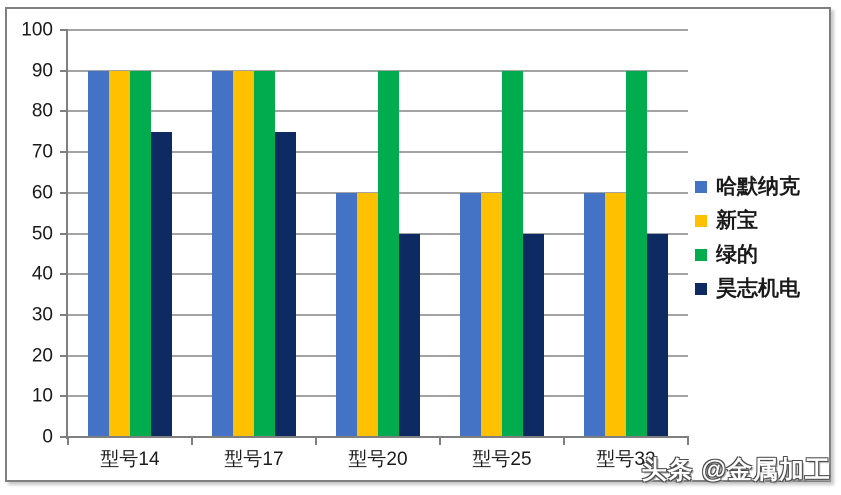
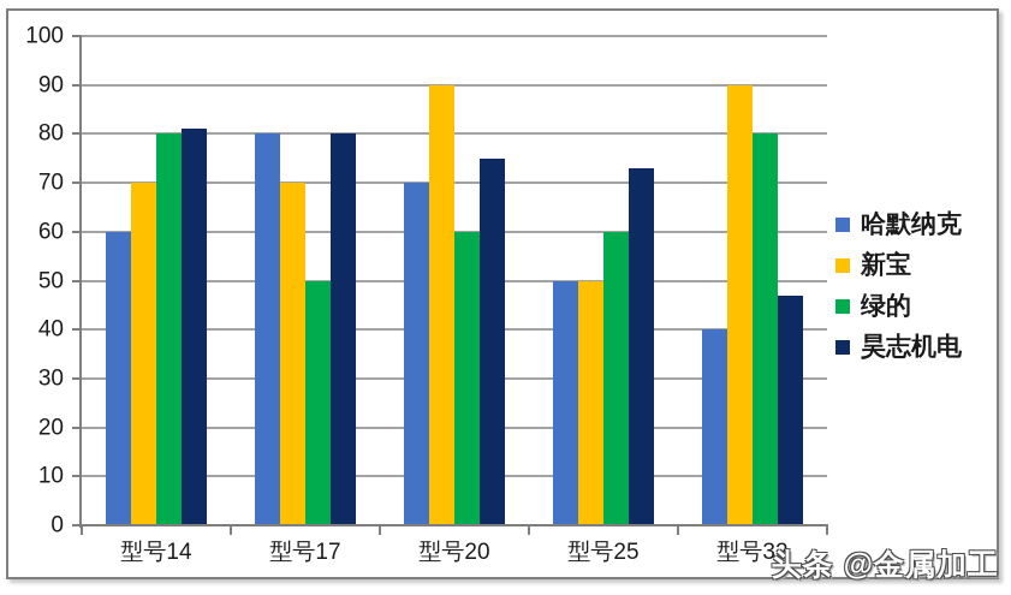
哈默纳克/型号14: 90 -> 60
新宝/型号14: 90 -> 70
绿的/型号14: 90 -> 80
昊志机电/型号14: 75 -> 81
哈默纳克/型号17: 90 -> 80
新宝/型号17: 90 -> 70
绿的/型号17: 90 -> 50
昊志机电/型号17: 75 -> 80
哈默纳克/型号20: 60 -> 70
新宝/型号20: 60 -> 90
绿的/型号20: 90 -> 60
昊志机电/型号20: 50 -> 75
哈默纳克/型号25: 60 -> 50
新宝/型号25: 60 -> 50
绿的/型号25: 90 -> 60
昊志机电/型号25: 50 -> 73
哈默纳克/型号32: 60 -> 40
新宝/型号32: 60 -> 90
绿的/型号32: 90 -> 80
昊志机电/型号32: 50 -> 47
